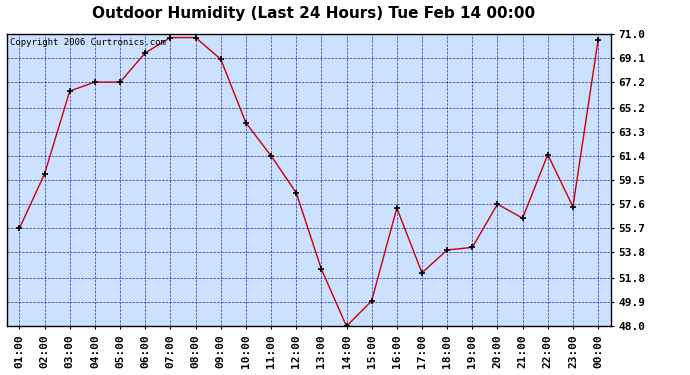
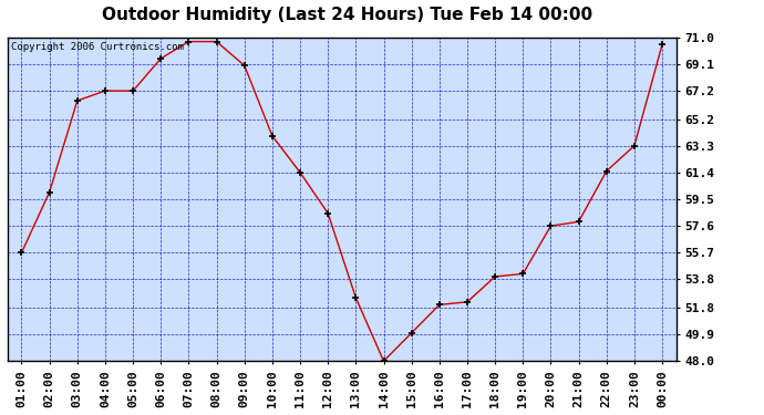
16:00: 57.3 -> 52.0
21:00: 56.5 -> 57.9
23:00: 57.4 -> 63.3
